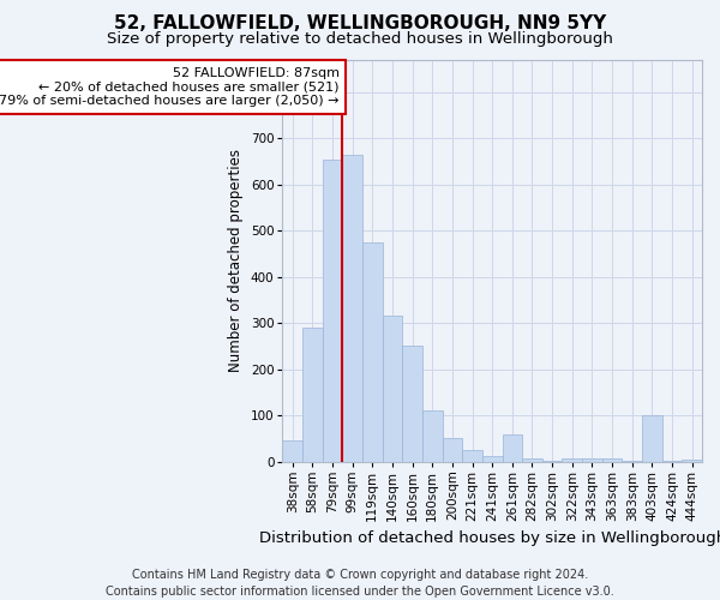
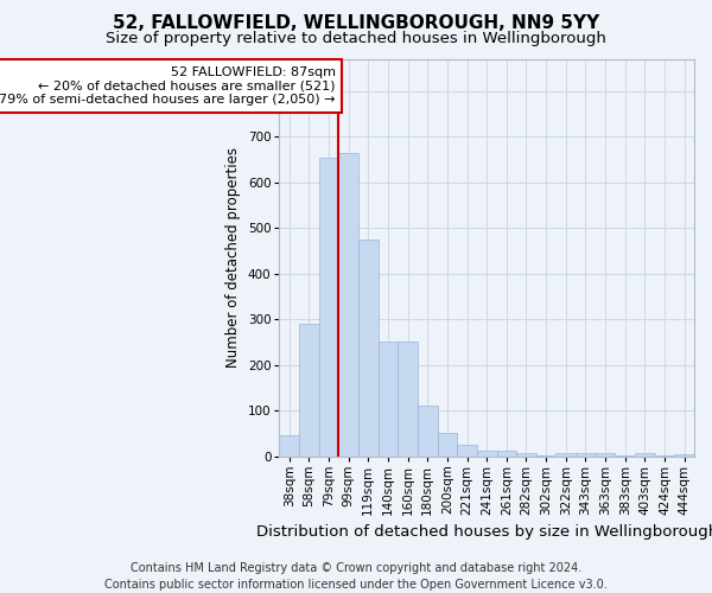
140sqm: 315 -> 250
261sqm: 60 -> 13
403sqm: 100 -> 8
